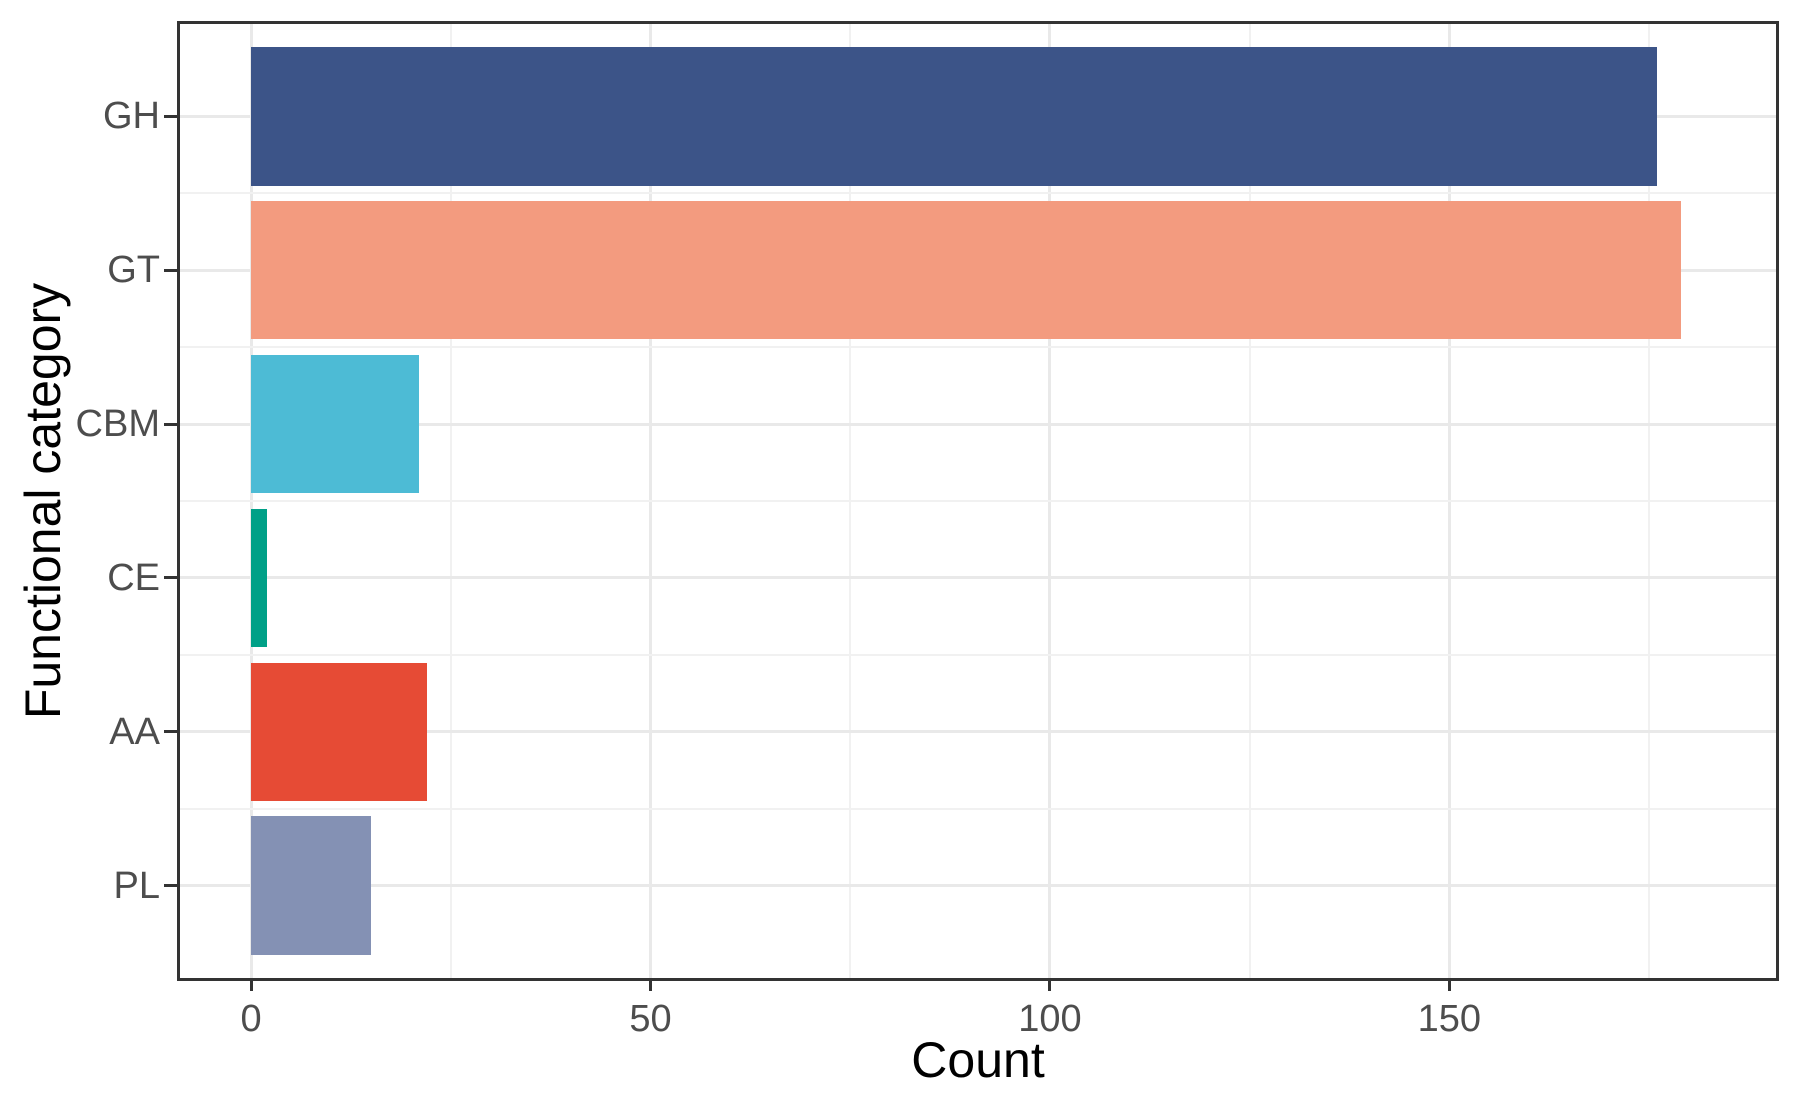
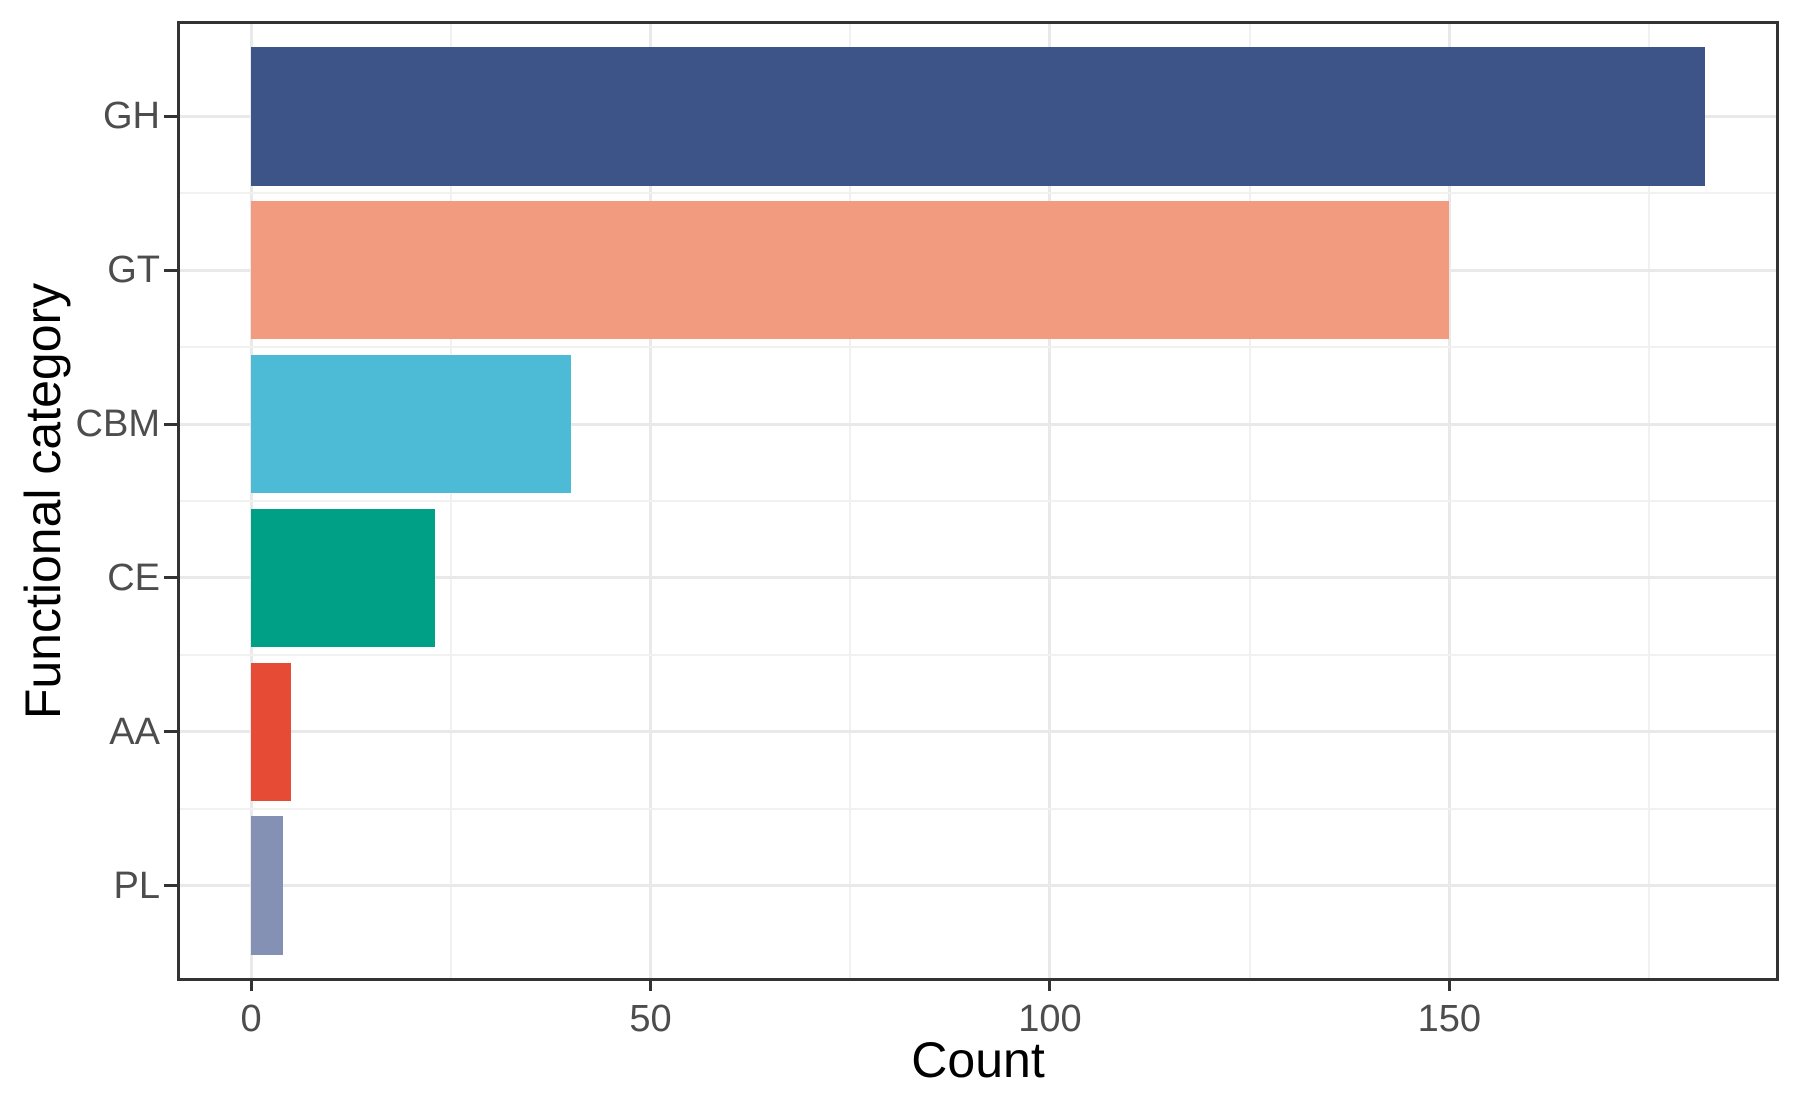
GH: 176 -> 182
GT: 179 -> 150
CBM: 21 -> 40
CE: 2 -> 23
AA: 22 -> 5
PL: 15 -> 4
